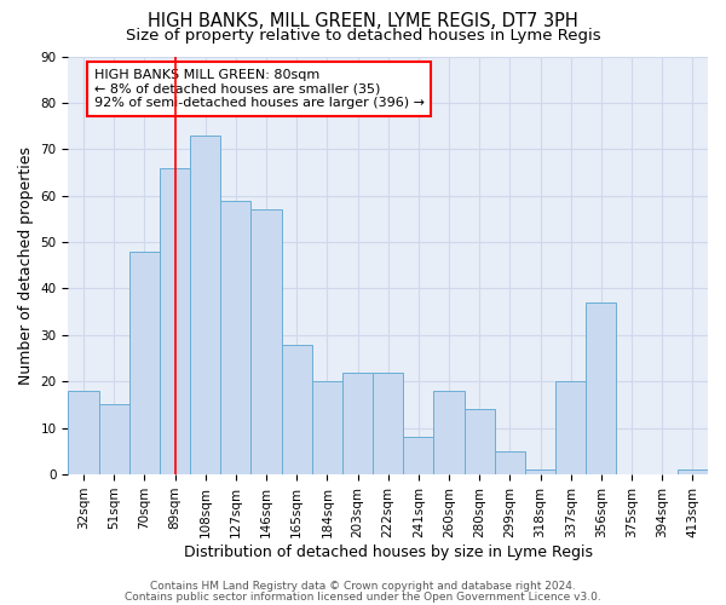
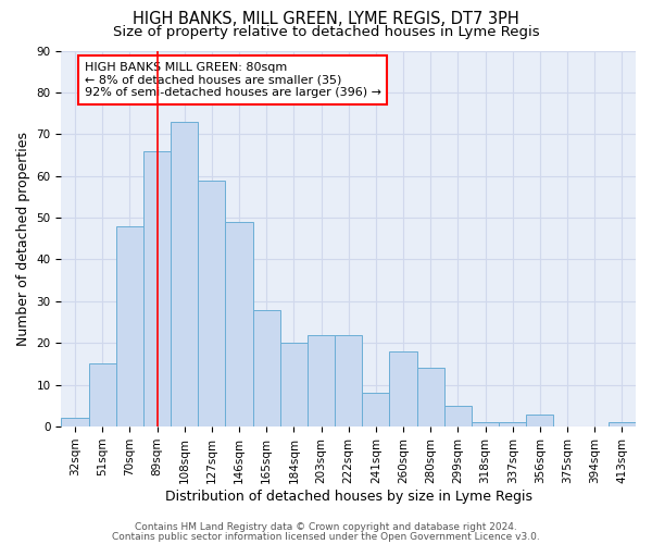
32sqm: 18 -> 2
146sqm: 57 -> 49
337sqm: 20 -> 1
356sqm: 37 -> 3
